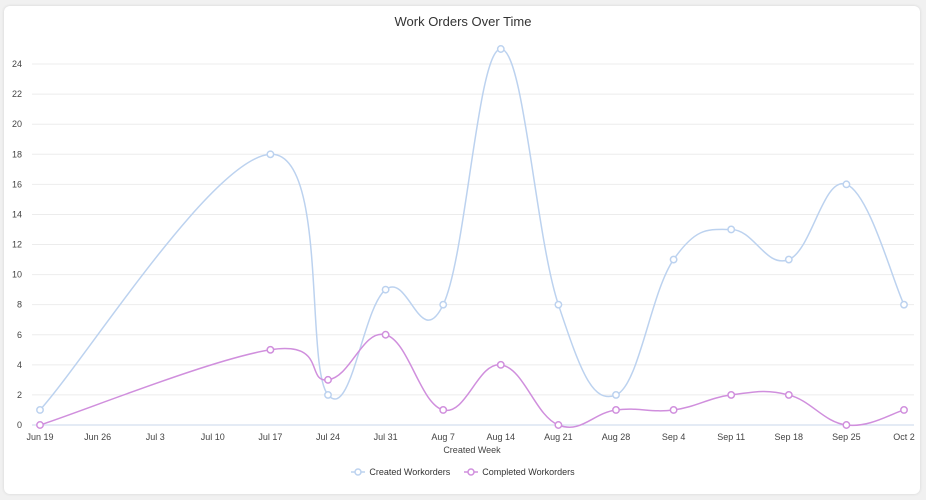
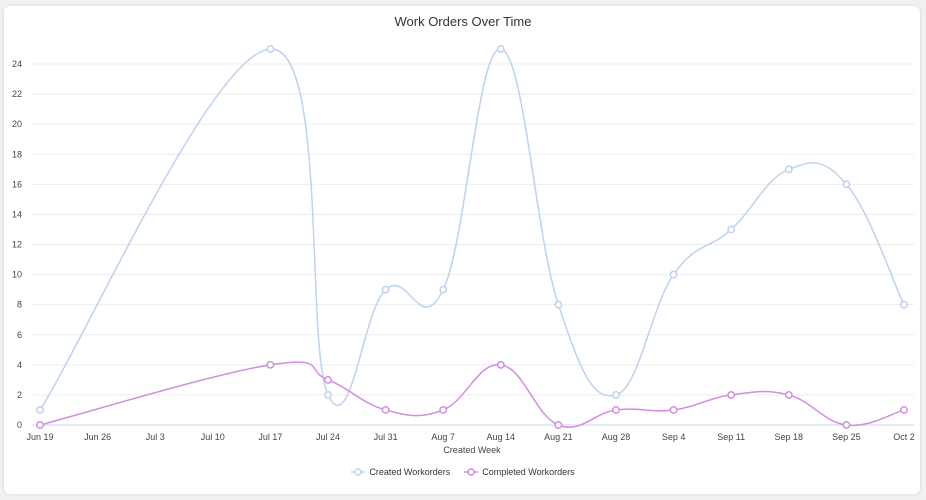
Created Workorders/Jul 17: 18 -> 25
Completed Workorders/Jul 17: 5 -> 4
Completed Workorders/Jul 31: 6 -> 1
Created Workorders/Aug 7: 8 -> 9
Created Workorders/Sep 4: 11 -> 10
Created Workorders/Sep 18: 11 -> 17
